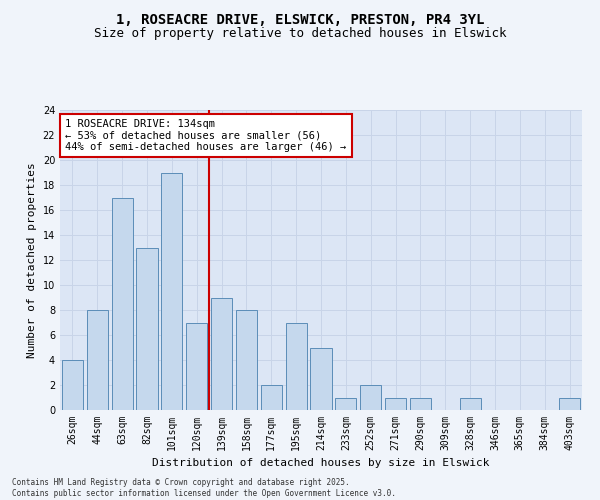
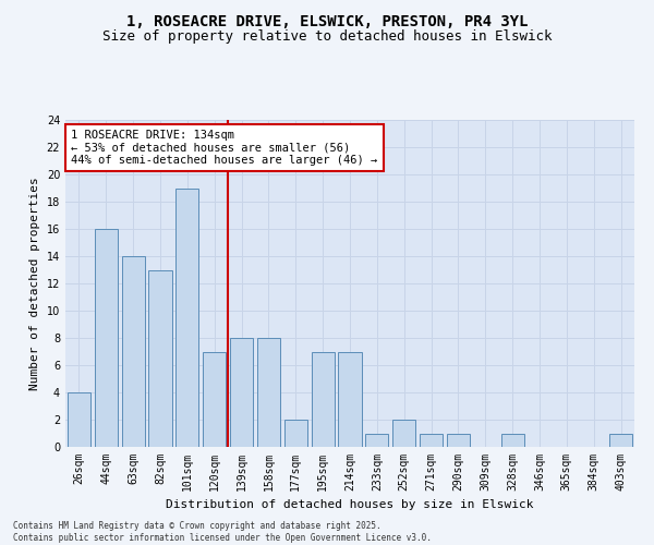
44sqm: 8 -> 16
63sqm: 17 -> 14
139sqm: 9 -> 8
214sqm: 5 -> 7
